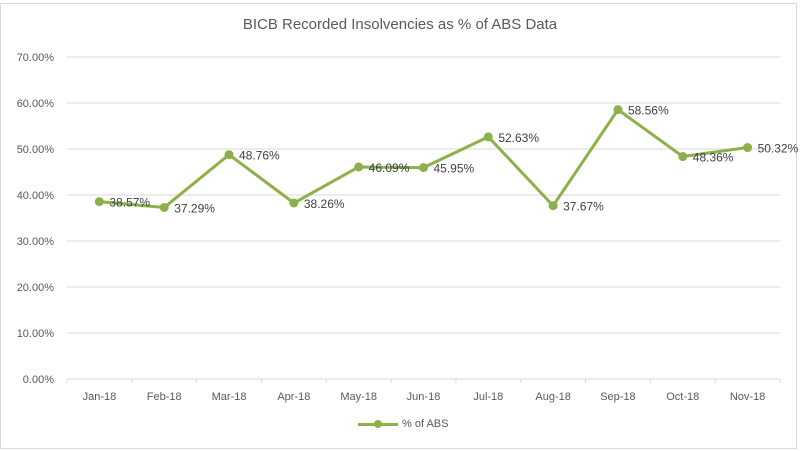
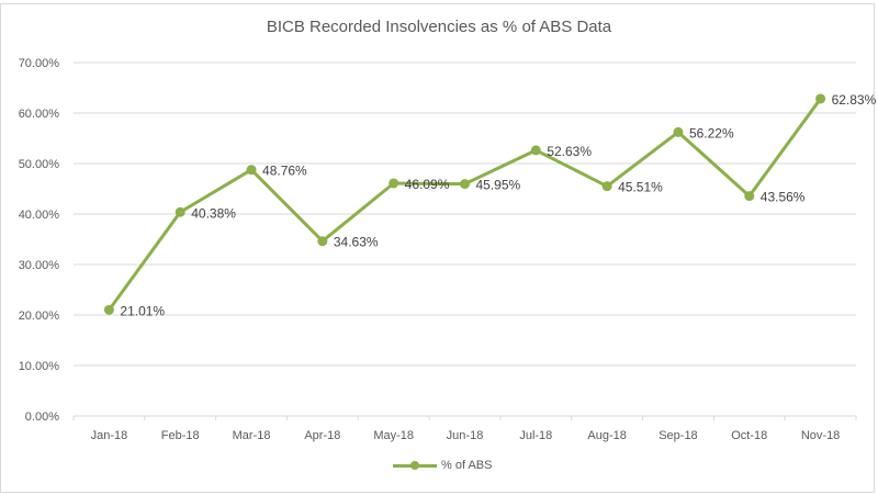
Jan-18: 38.57% -> 21.01%
Feb-18: 37.29% -> 40.38%
Apr-18: 38.26% -> 34.63%
Aug-18: 37.67% -> 45.51%
Sep-18: 58.56% -> 56.22%
Oct-18: 48.36% -> 43.56%
Nov-18: 50.32% -> 62.83%
